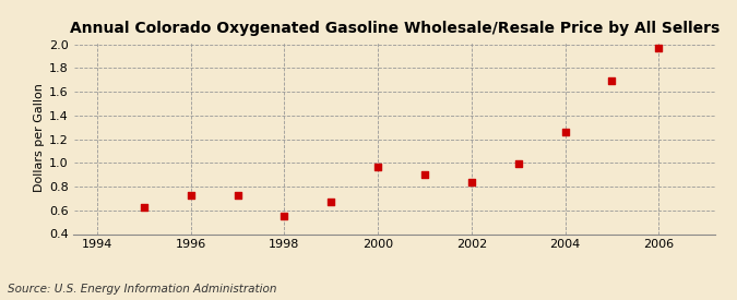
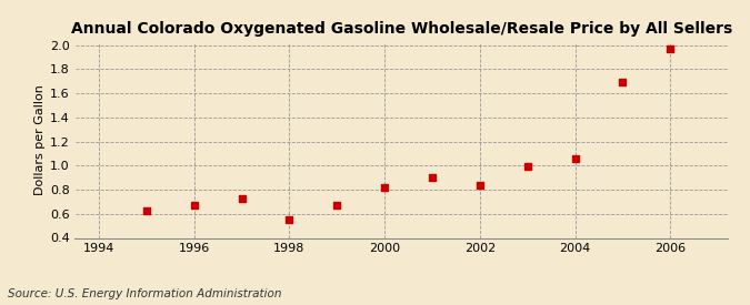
1996: 0.73 -> 0.67
2000: 0.97 -> 0.82
2004: 1.26 -> 1.06
